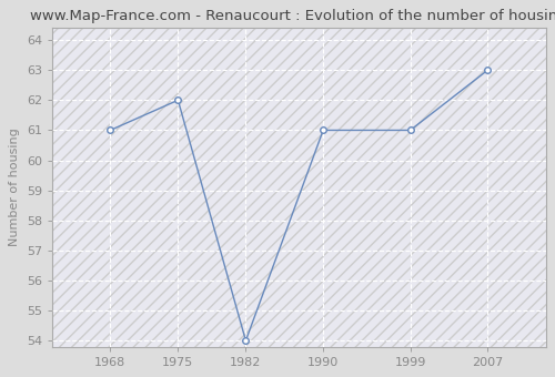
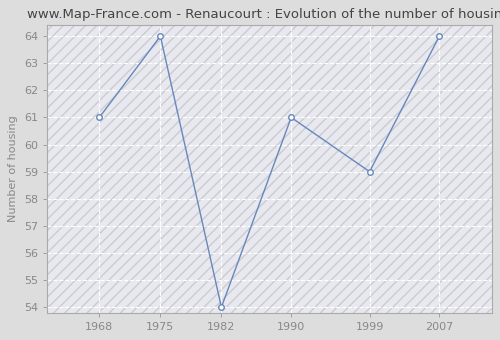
1975: 62 -> 64
1999: 61 -> 59
2007: 63 -> 64
